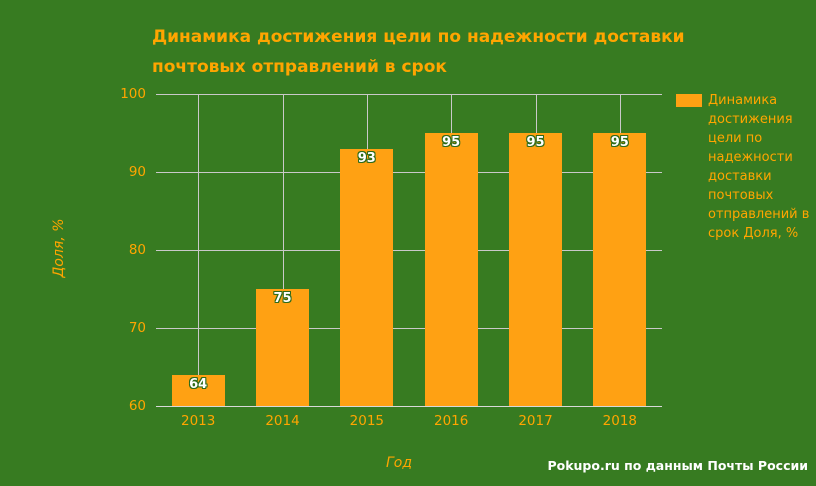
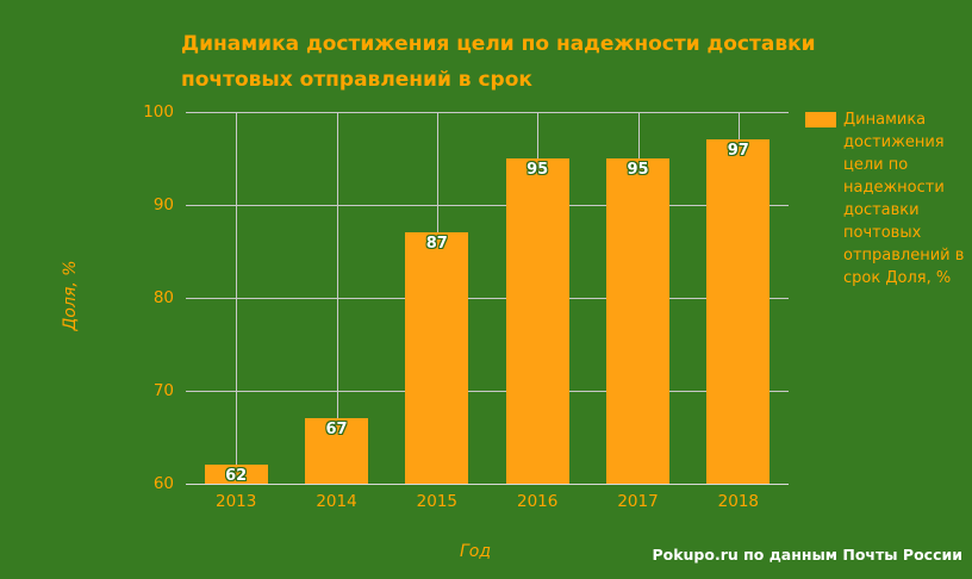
2013: 64 -> 62
2014: 75 -> 67
2015: 93 -> 87
2018: 95 -> 97
